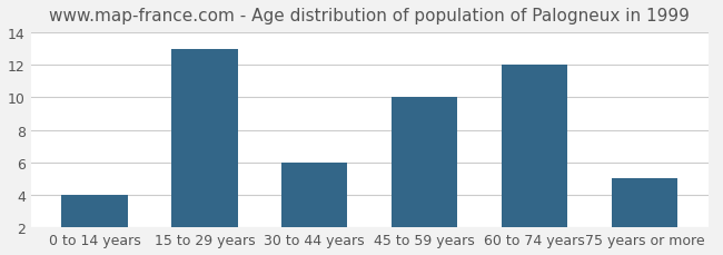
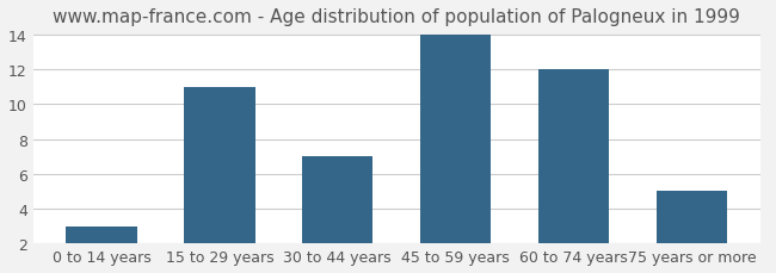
0 to 14 years: 4 -> 3
15 to 29 years: 13 -> 11
30 to 44 years: 6 -> 7
45 to 59 years: 10 -> 14
